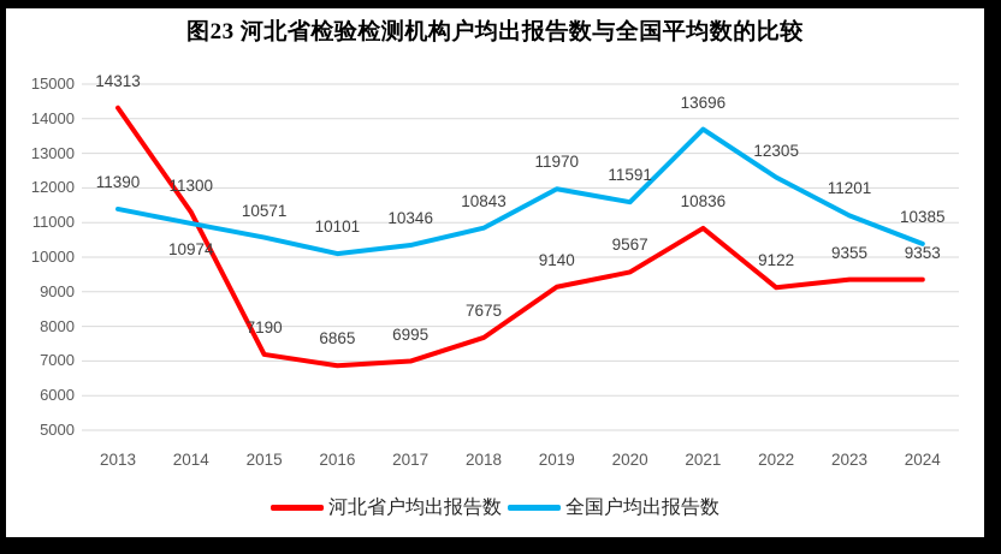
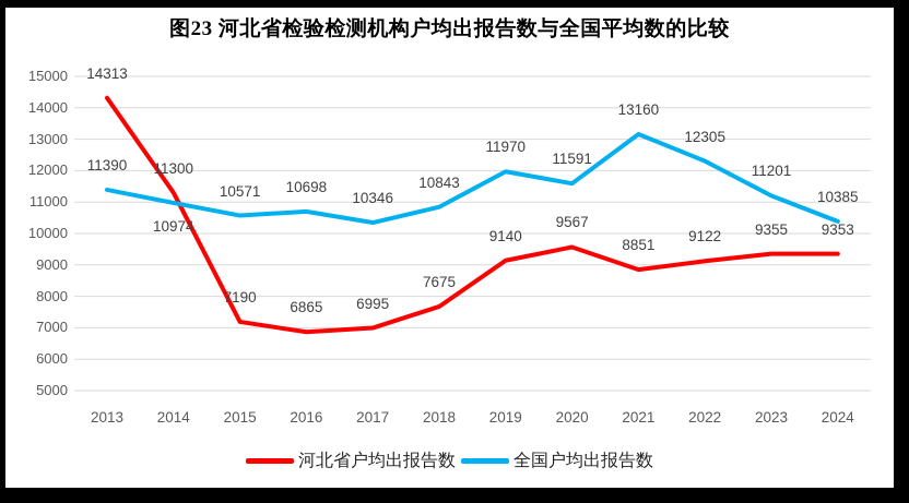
全国户均出报告数/2016: 10101 -> 10698
河北省户均出报告数/2021: 10836 -> 8851
全国户均出报告数/2021: 13696 -> 13160
